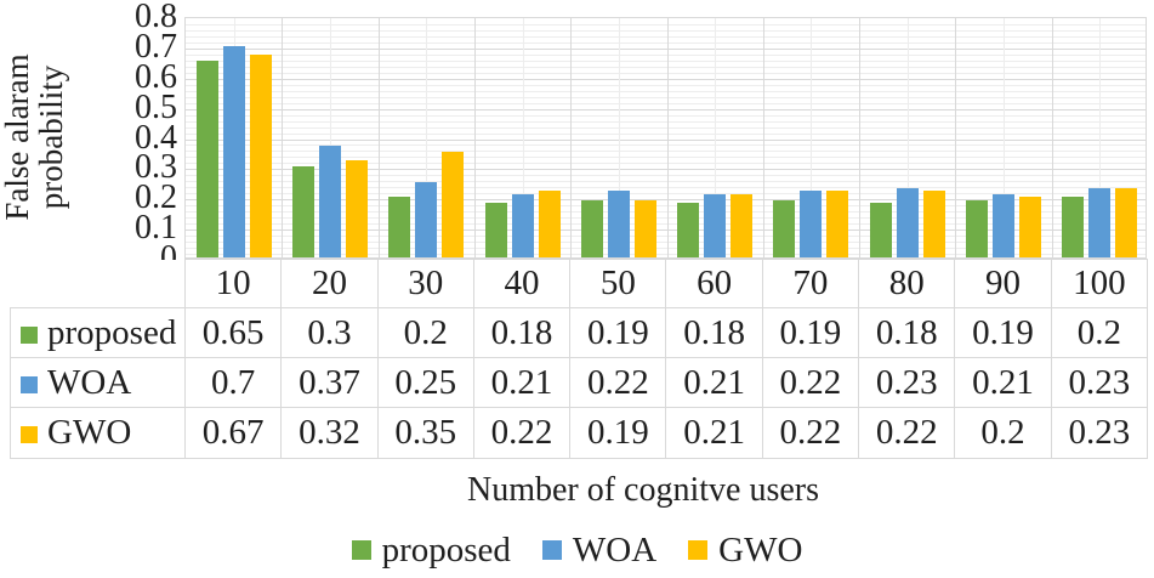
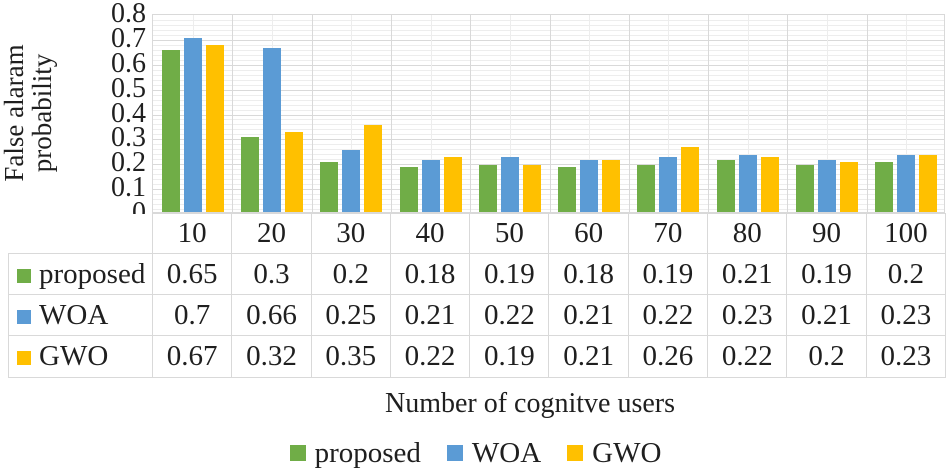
WOA/20: 0.37 -> 0.66
GWO/70: 0.22 -> 0.26
proposed/80: 0.18 -> 0.21
